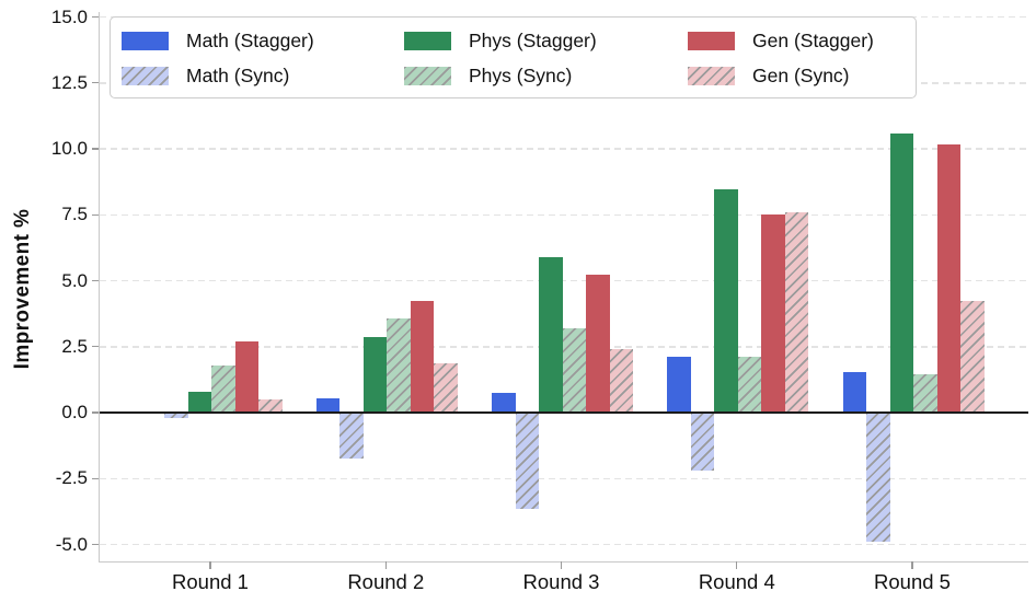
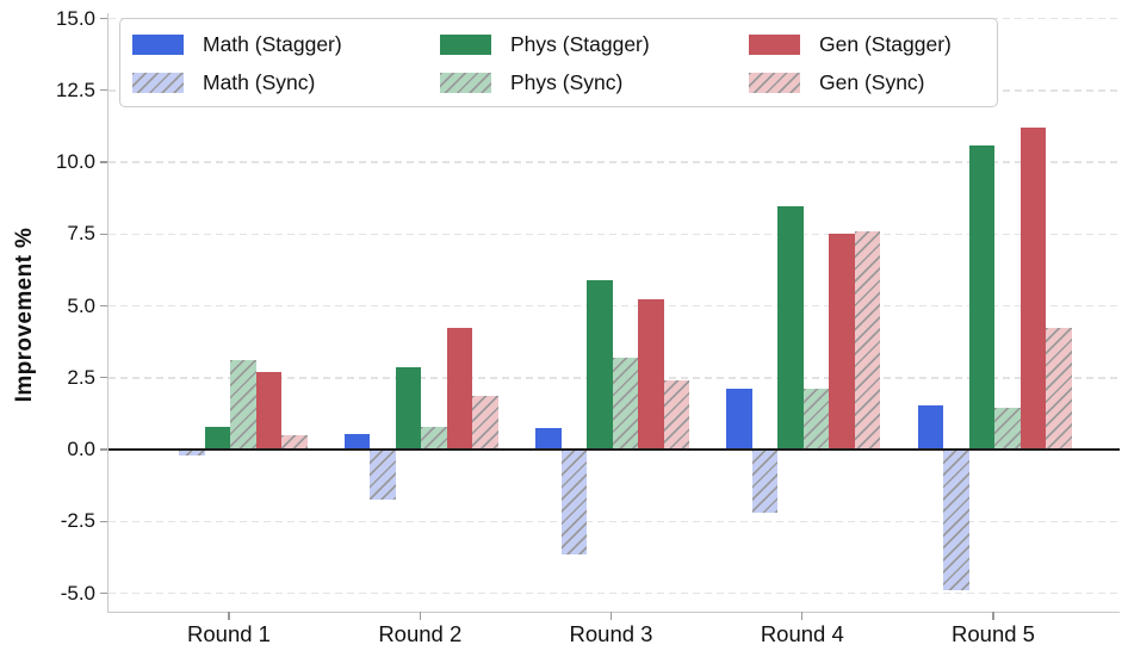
Phys (Sync)/Round 1: 1.8 -> 3.1
Phys (Sync)/Round 2: 3.5 -> 0.8
Gen (Stagger)/Round 5: 10.2 -> 11.2
